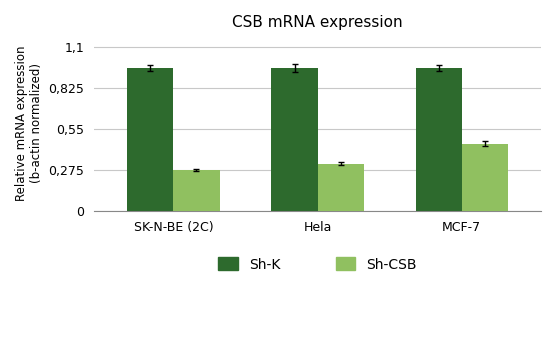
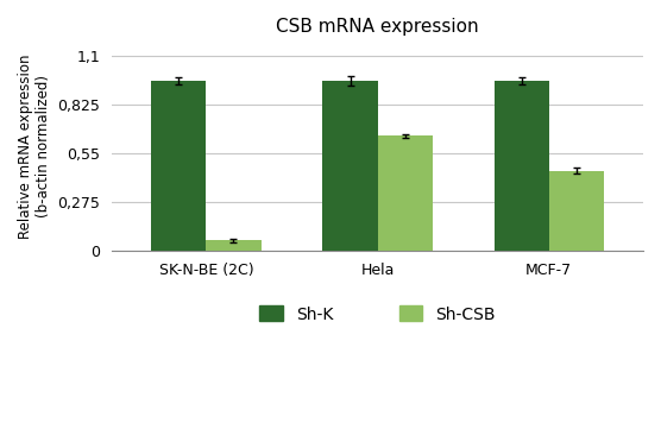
Sh-CSB/SK-N-BE (2C): 0,28 -> 0,06
Sh-CSB/Hela: 0,32 -> 0,65
